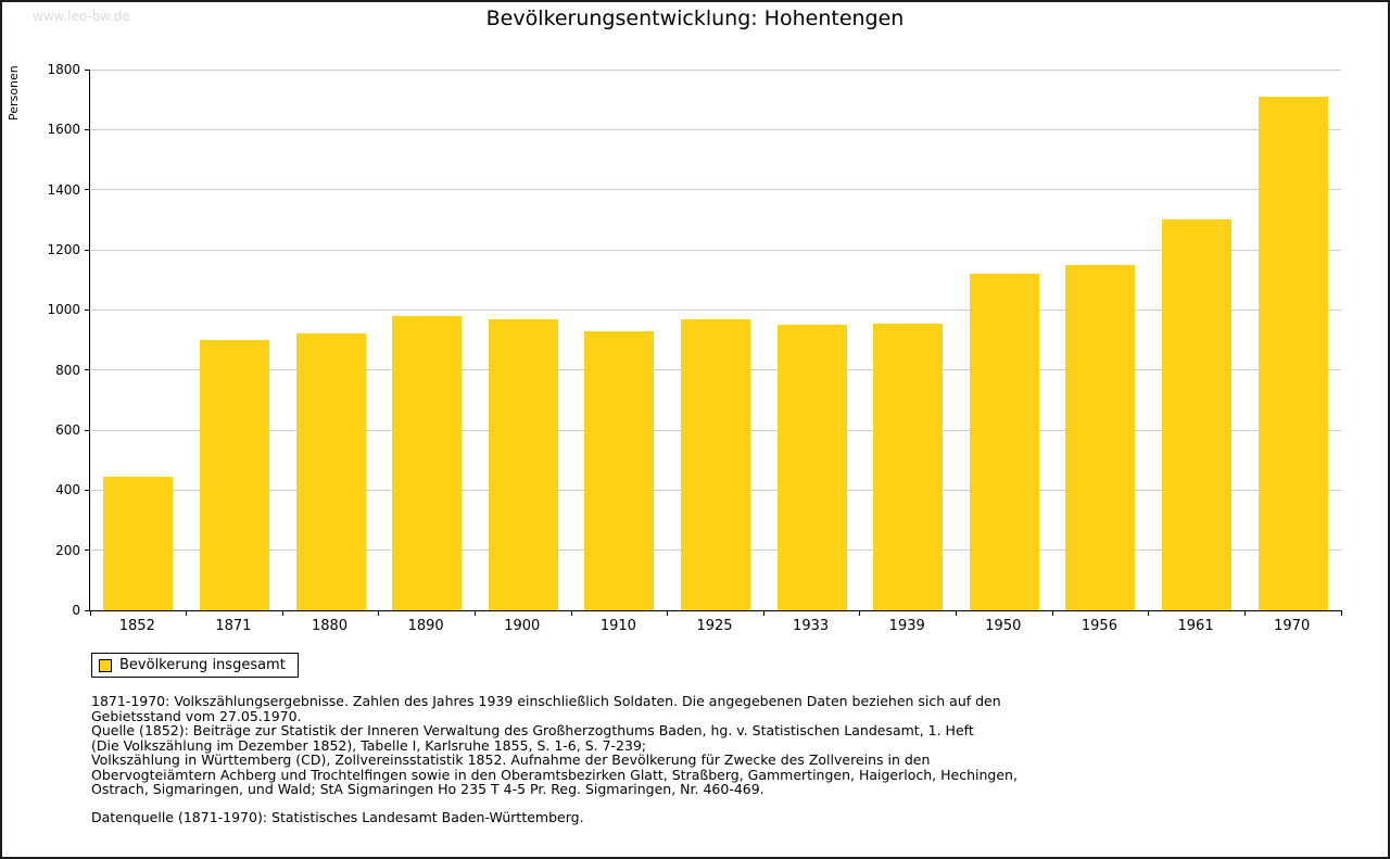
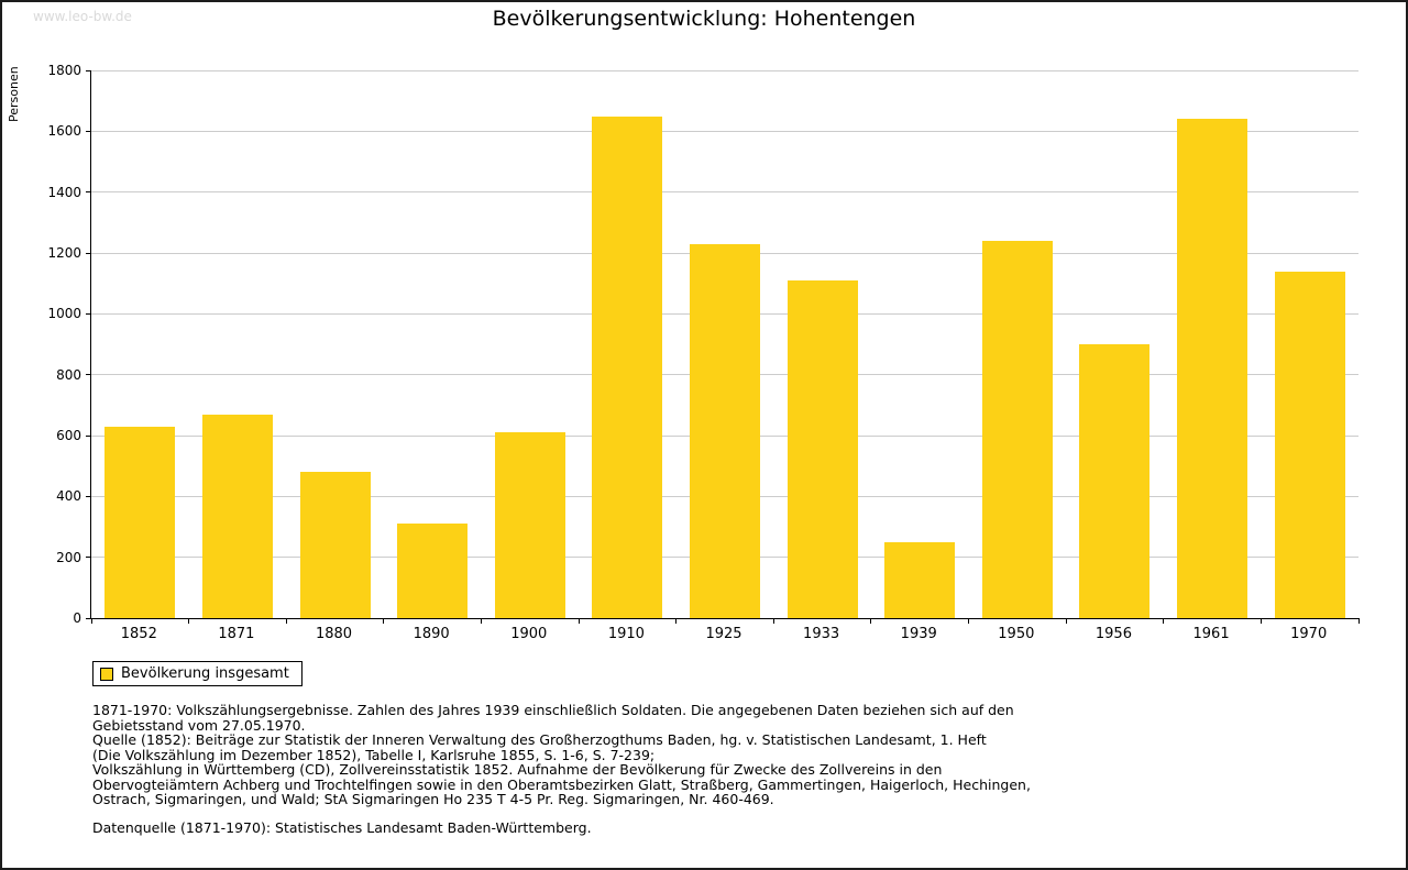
1852: 440 -> 630
1871: 900 -> 670
1880: 920 -> 480
1890: 980 -> 310
1900: 970 -> 610
1910: 930 -> 1650
1925: 970 -> 1230
1933: 950 -> 1110
1939: 960 -> 250
1950: 1120 -> 1240
1956: 1150 -> 900
1961: 1300 -> 1640
1970: 1710 -> 1140
